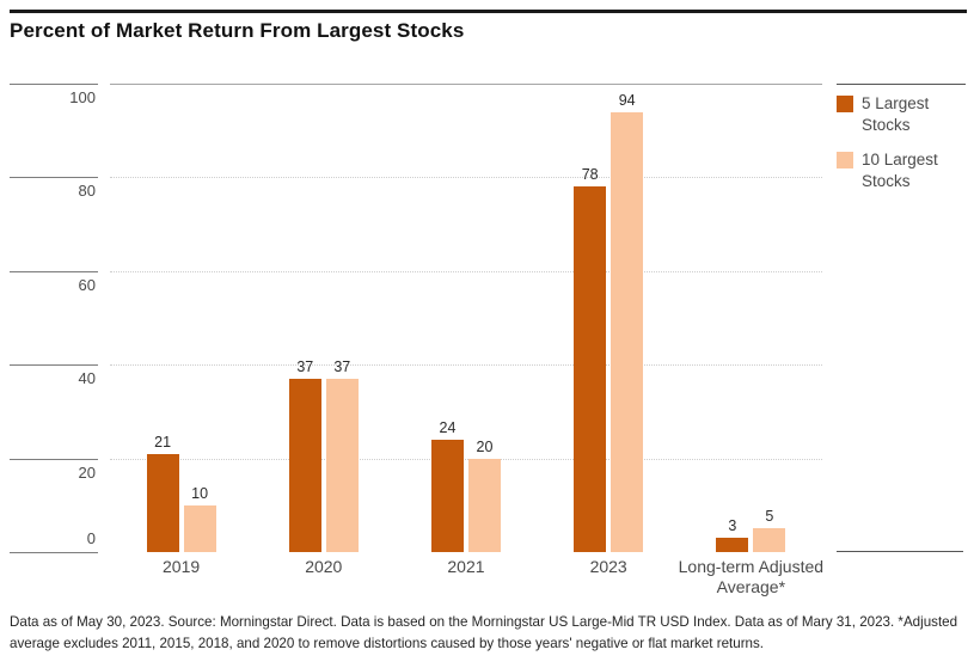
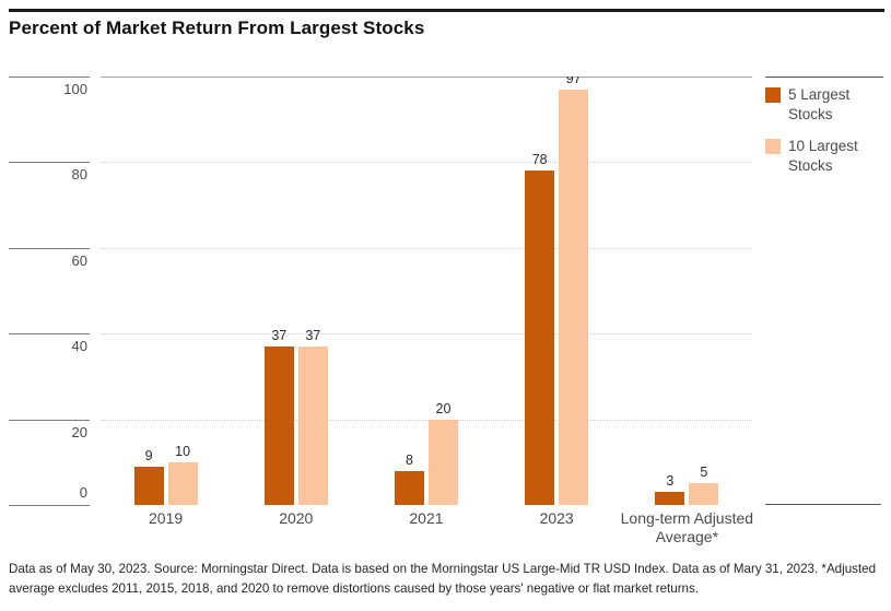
5 Largest Stocks/2019: 21 -> 9
5 Largest Stocks/2021: 24 -> 8
10 Largest Stocks/2023: 94 -> 97
